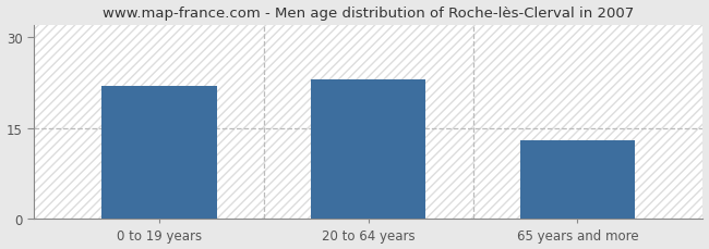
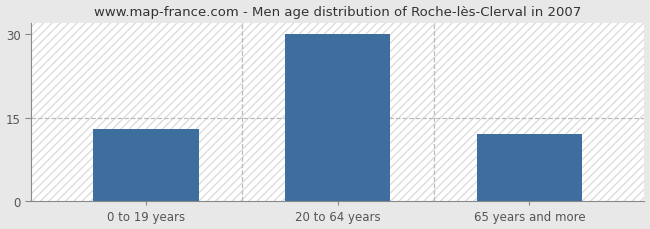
0 to 19 years: 22 -> 13
20 to 64 years: 23 -> 30
65 years and more: 13 -> 12
